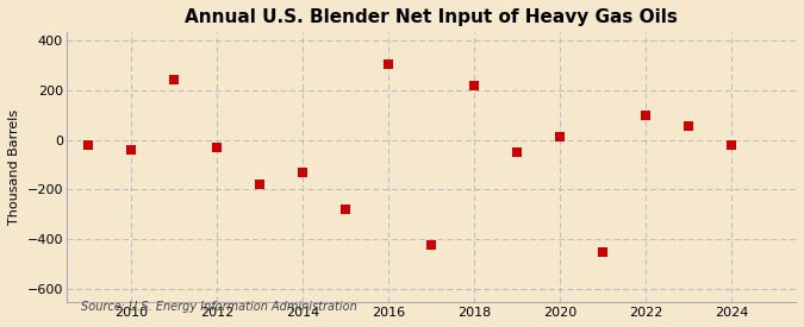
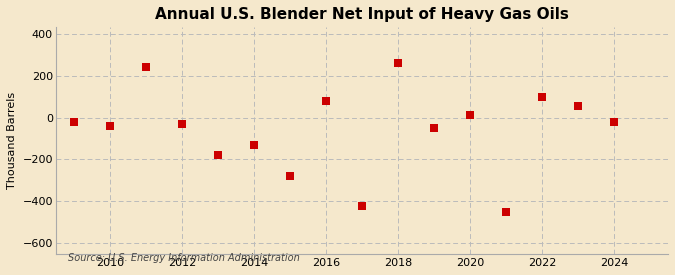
2016: 305 -> 80
2018: 215 -> 260
